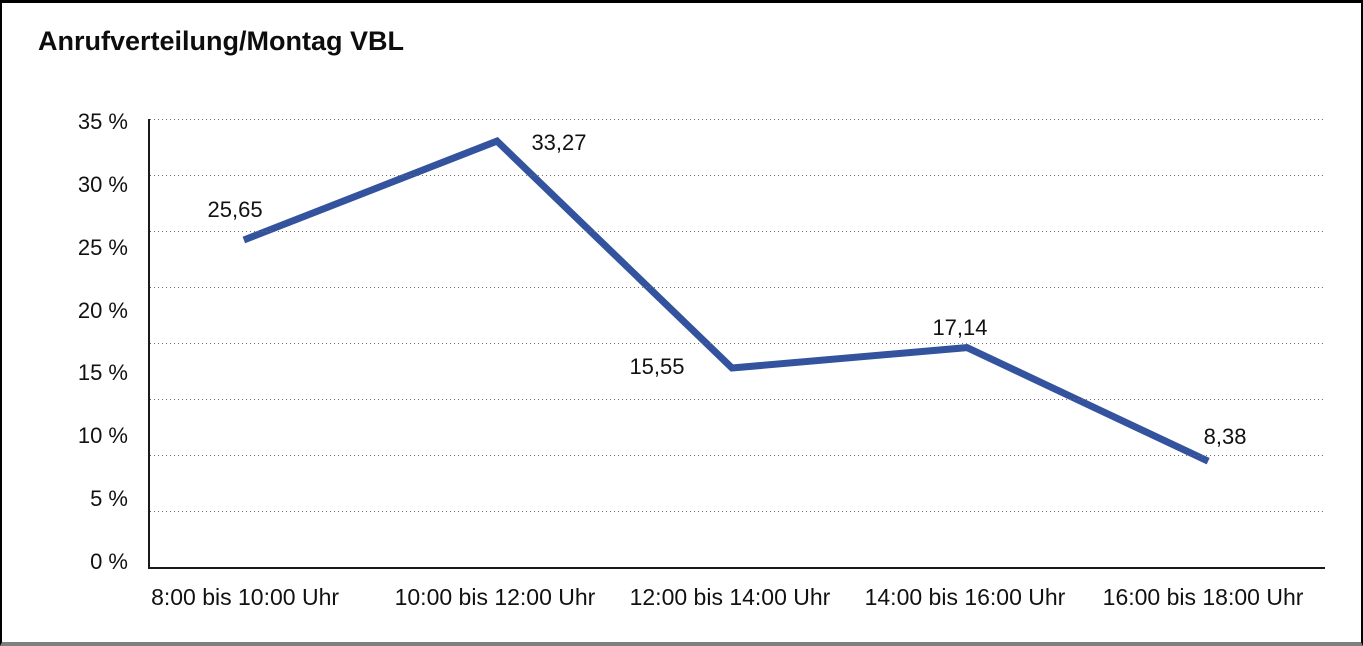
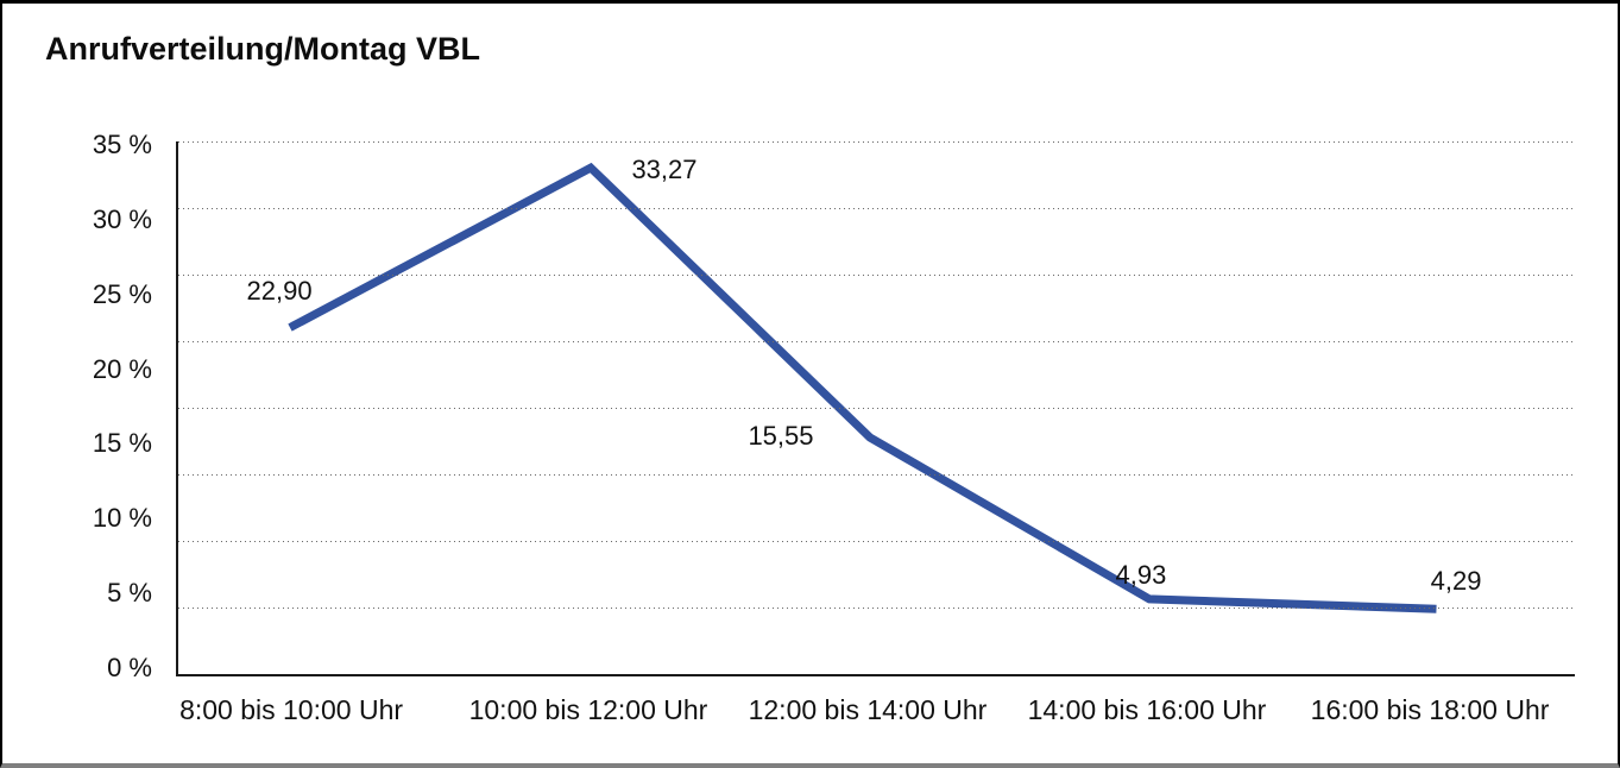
8:00 bis 10:00 Uhr: 25,65 -> 22,90
14:00 bis 16:00 Uhr: 17,14 -> 4,93
16:00 bis 18:00 Uhr: 8,38 -> 4,29
